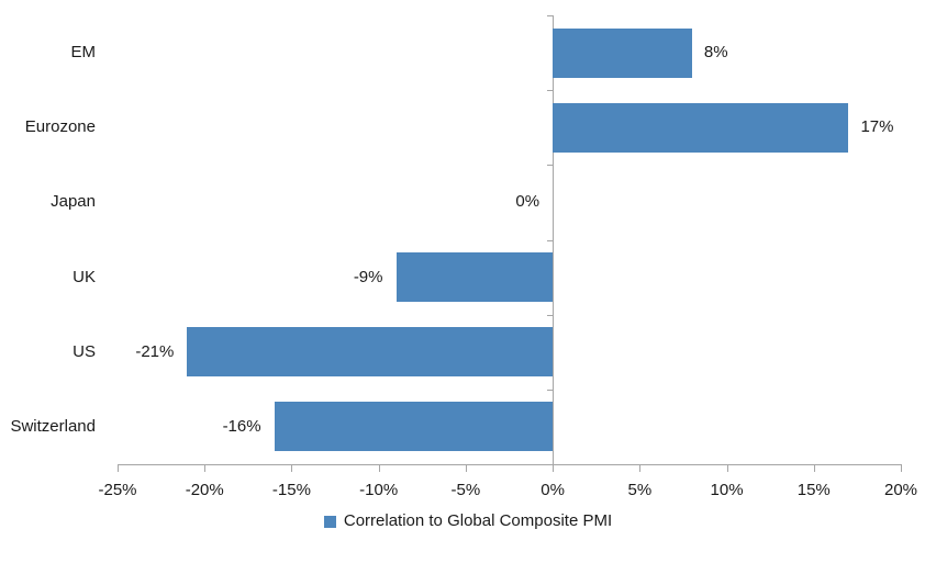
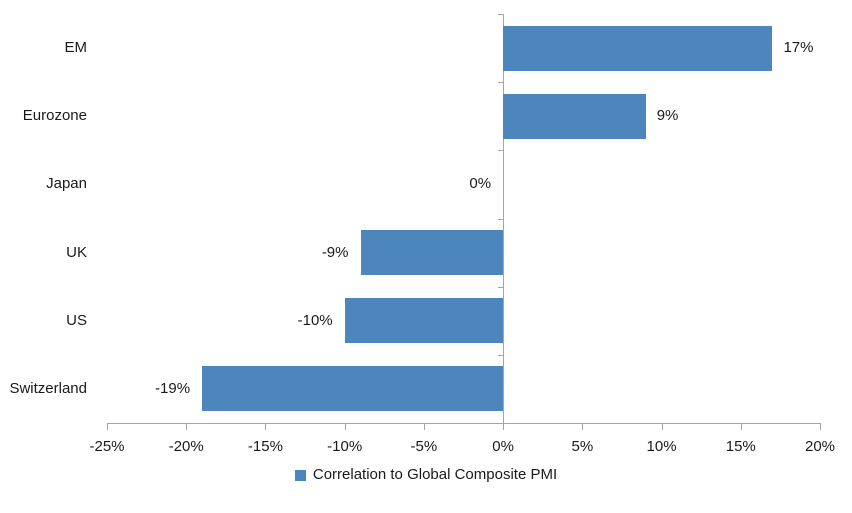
EM: 8% -> 17%
Eurozone: 17% -> 9%
US: -21% -> -10%
Switzerland: -16% -> -19%
